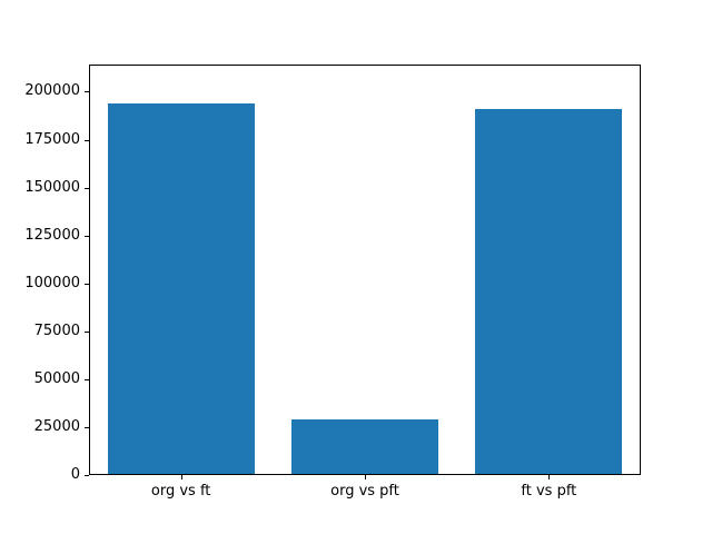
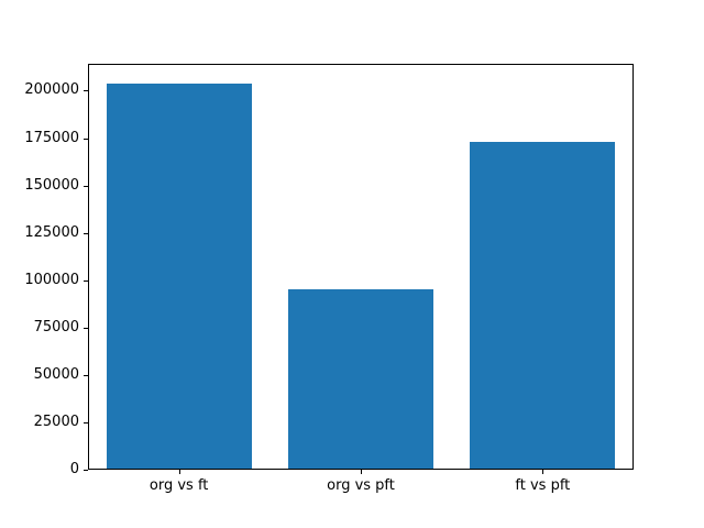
org vs ft: 194000 -> 204000
org vs pft: 29000 -> 95000
ft vs pft: 191000 -> 173000
